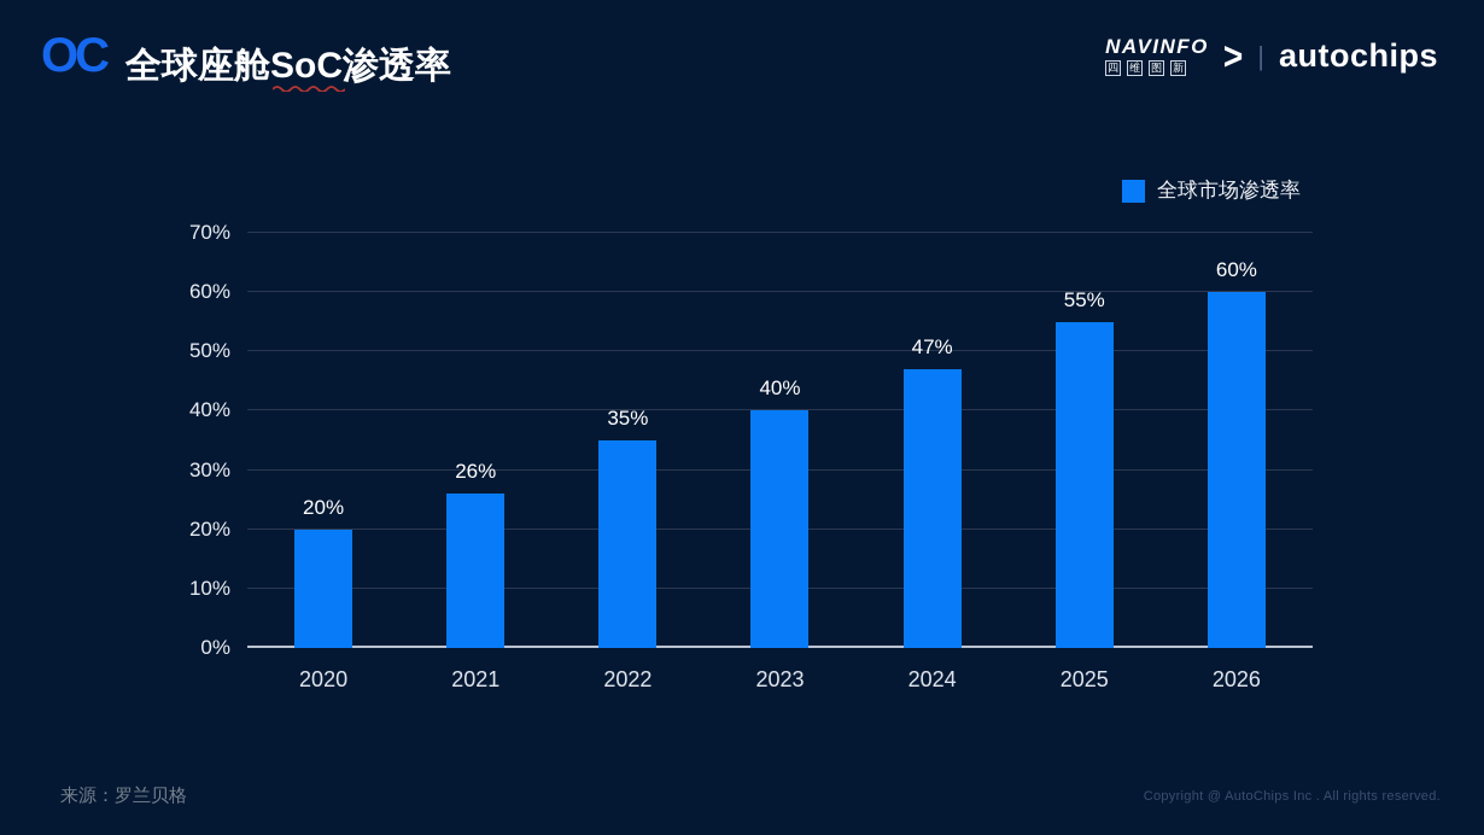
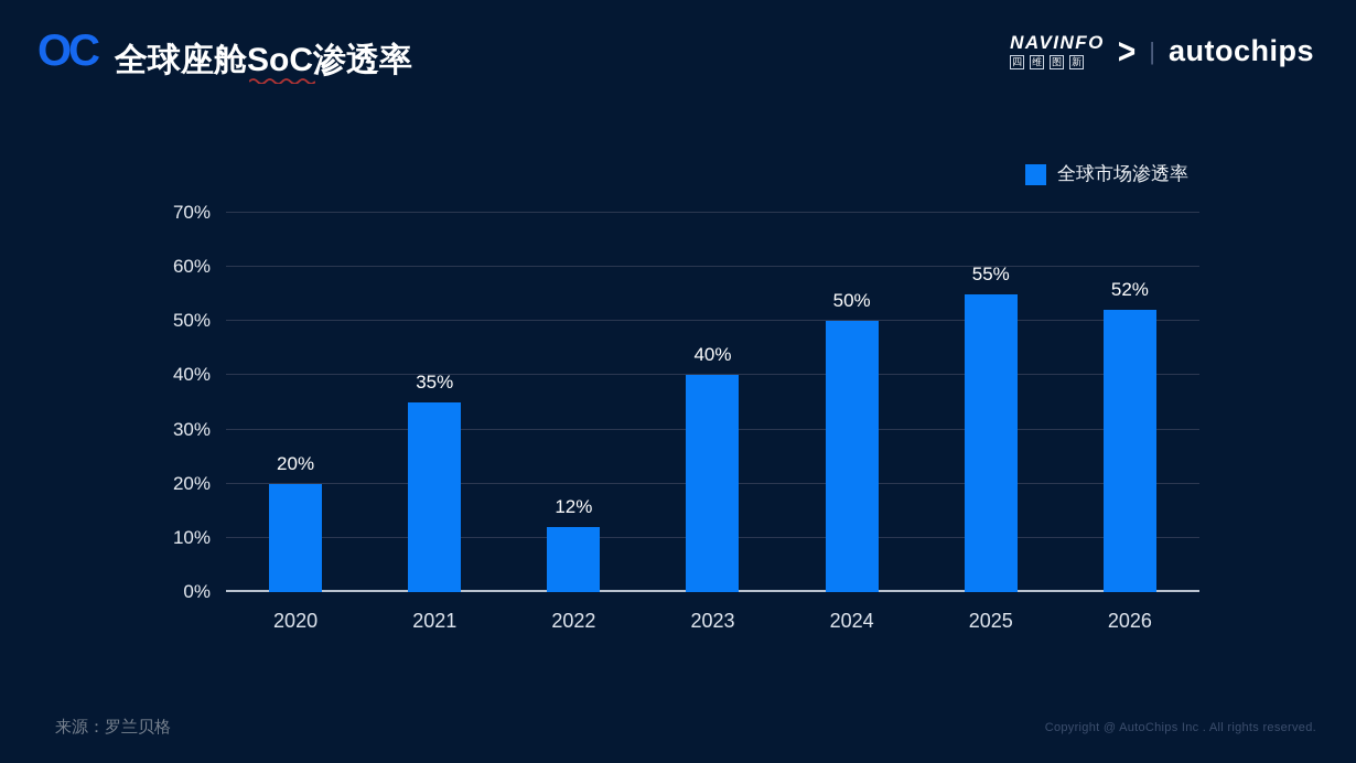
2021: 26% -> 35%
2022: 35% -> 12%
2024: 47% -> 50%
2026: 60% -> 52%
